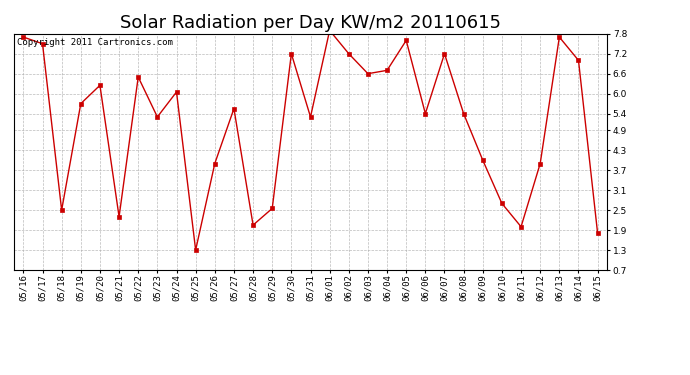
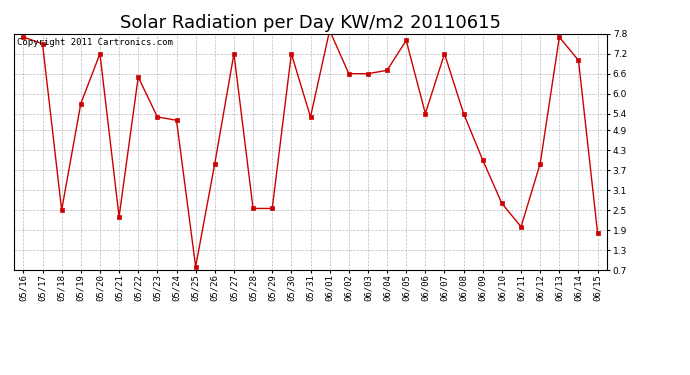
05/20: 6.25 -> 7.20
05/24: 6.05 -> 5.20
05/25: 1.30 -> 0.80
05/27: 5.55 -> 7.20
05/28: 2.05 -> 2.55
06/02: 7.20 -> 6.60
